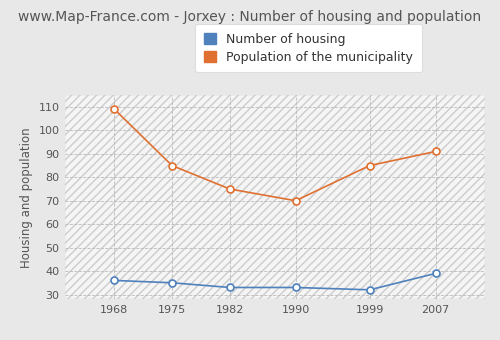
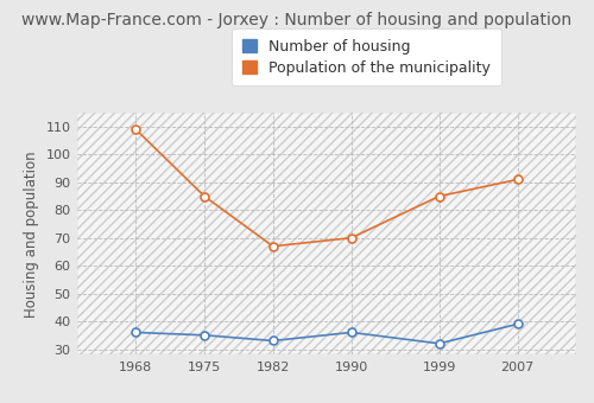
Population of the municipality/1982: 75 -> 67
Number of housing/1990: 33 -> 36
